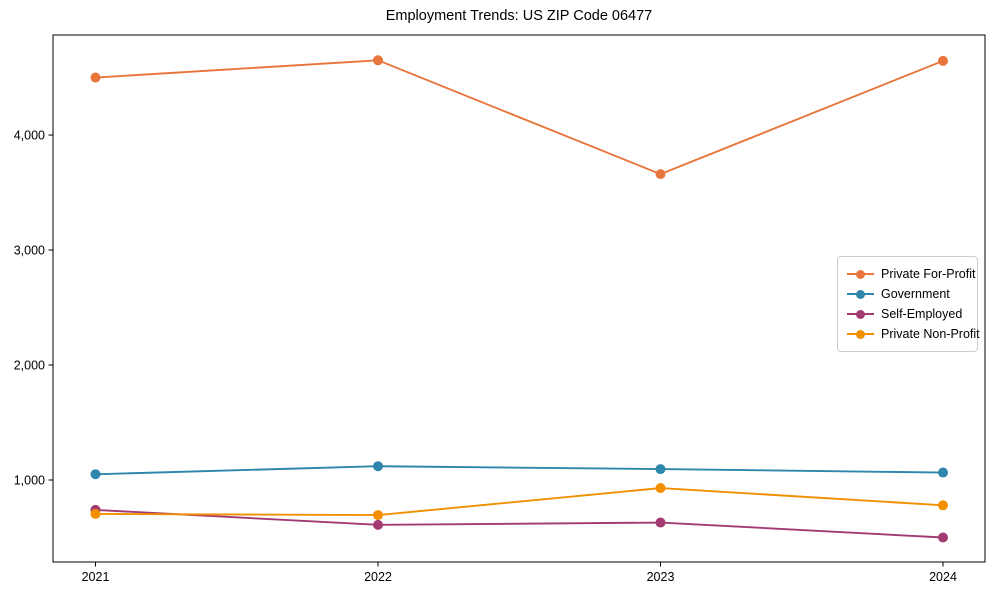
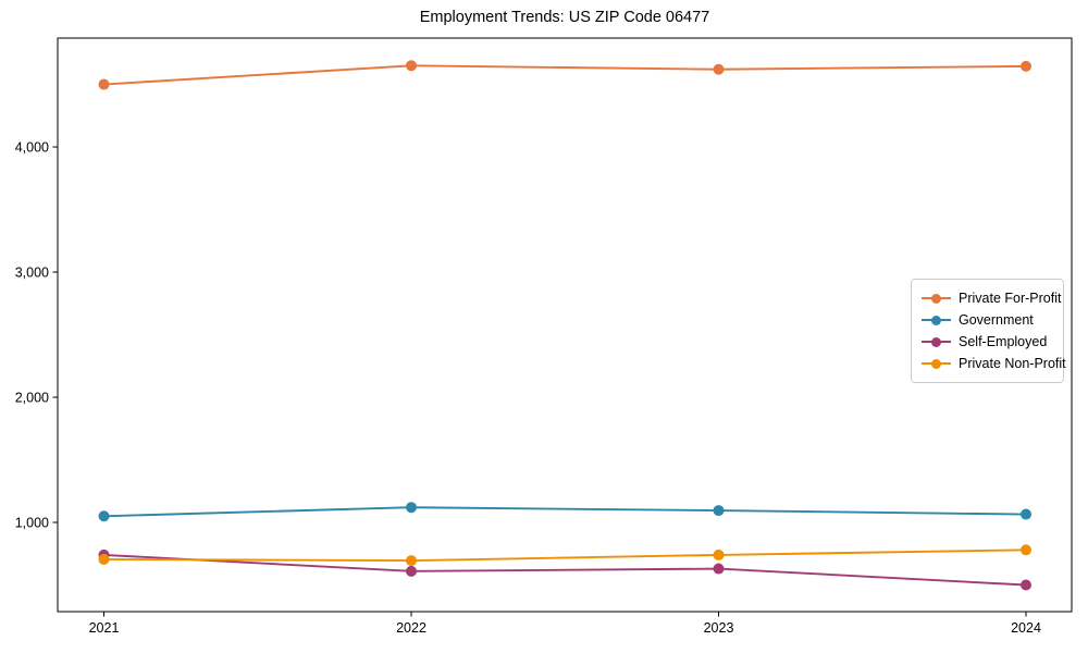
Private For-Profit/2023: 3660 -> 4620
Private Non-Profit/2023: 930 -> 740
